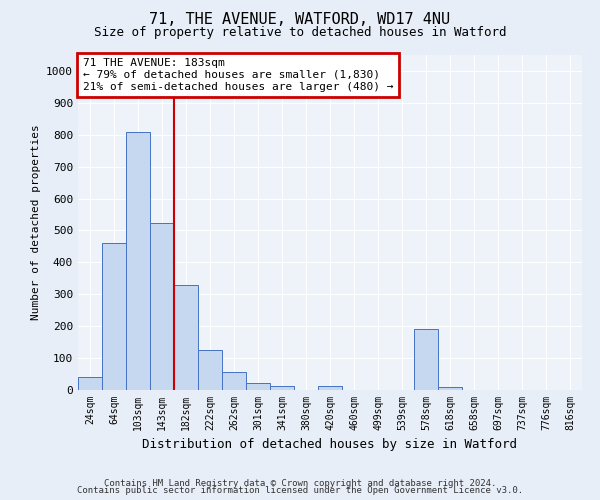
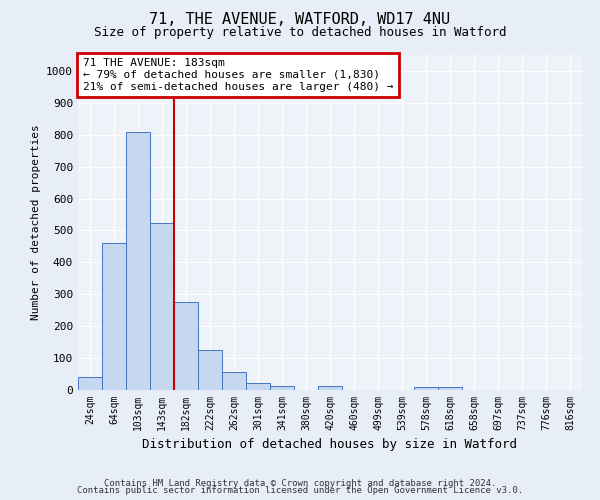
182sqm: 330 -> 275
578sqm: 190 -> 10
